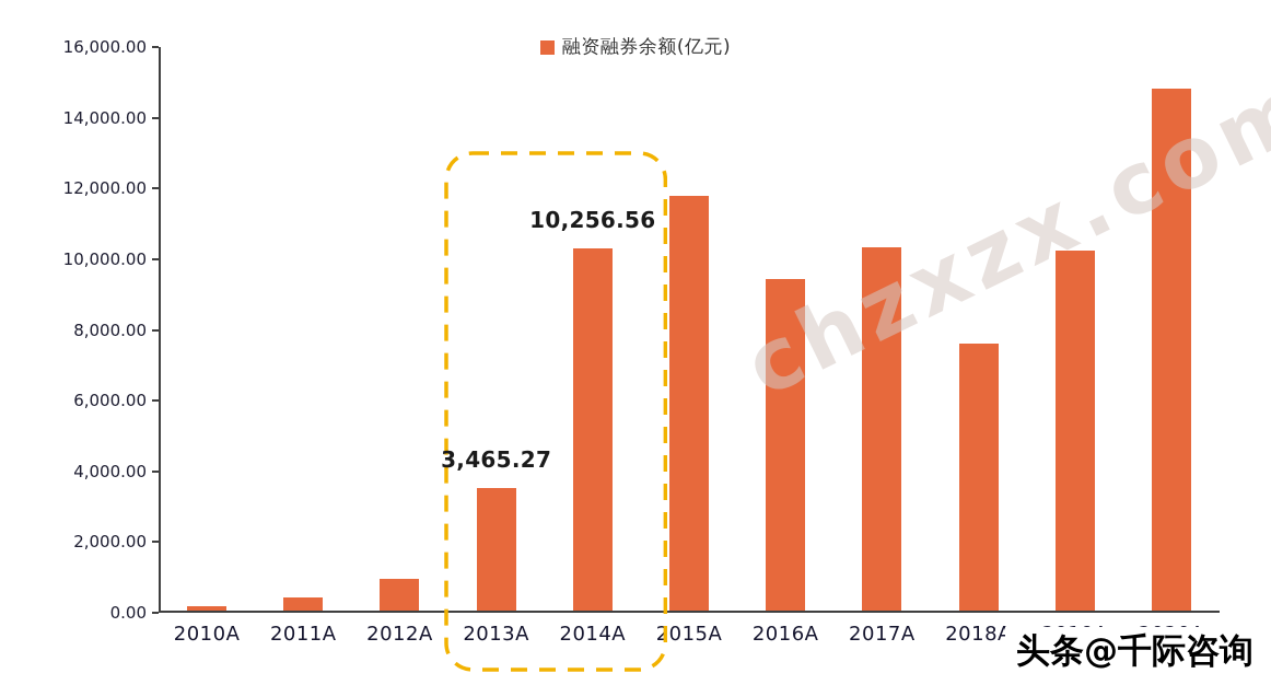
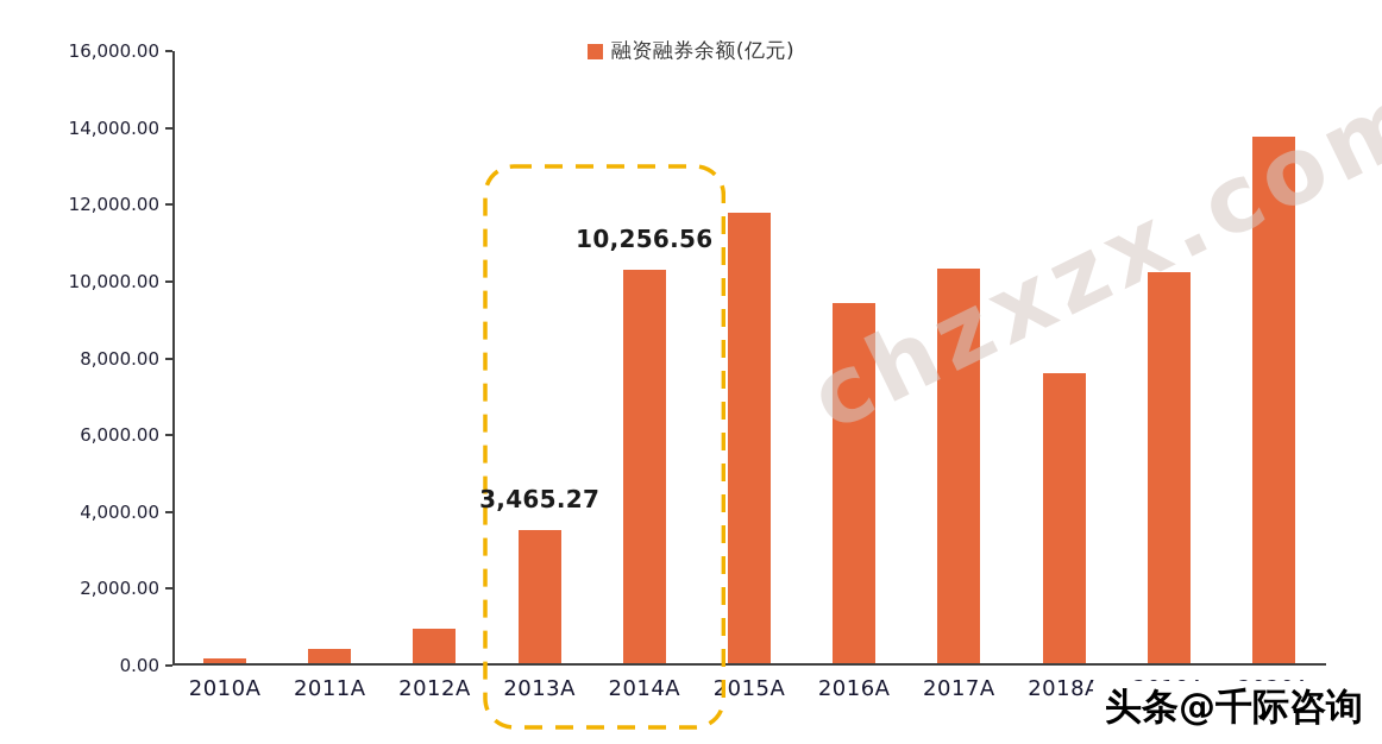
2020A: 14800 -> 13700
